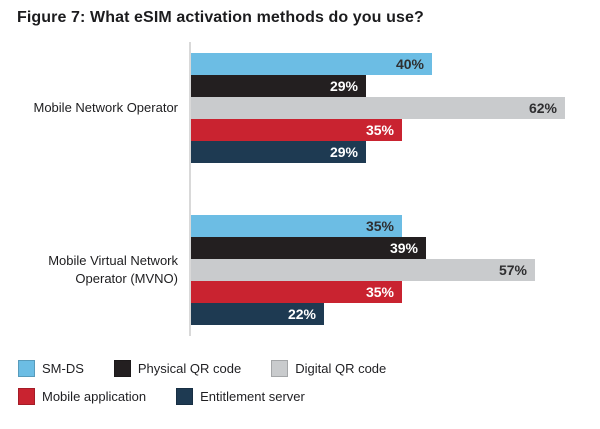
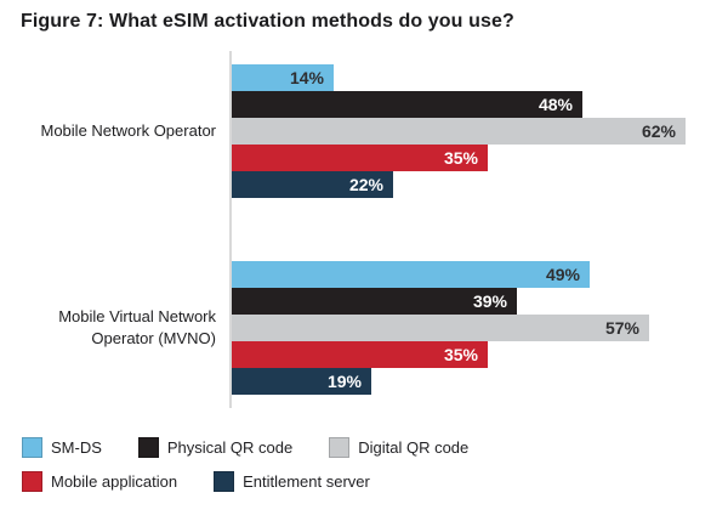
SM-DS/Mobile Network Operator: 40% -> 14%
Physical QR code/Mobile Network Operator: 29% -> 48%
Entitlement server/Mobile Network Operator: 29% -> 22%
SM-DS/Mobile Virtual Network Operator (MVNO): 35% -> 49%
Entitlement server/Mobile Virtual Network Operator (MVNO): 22% -> 19%
